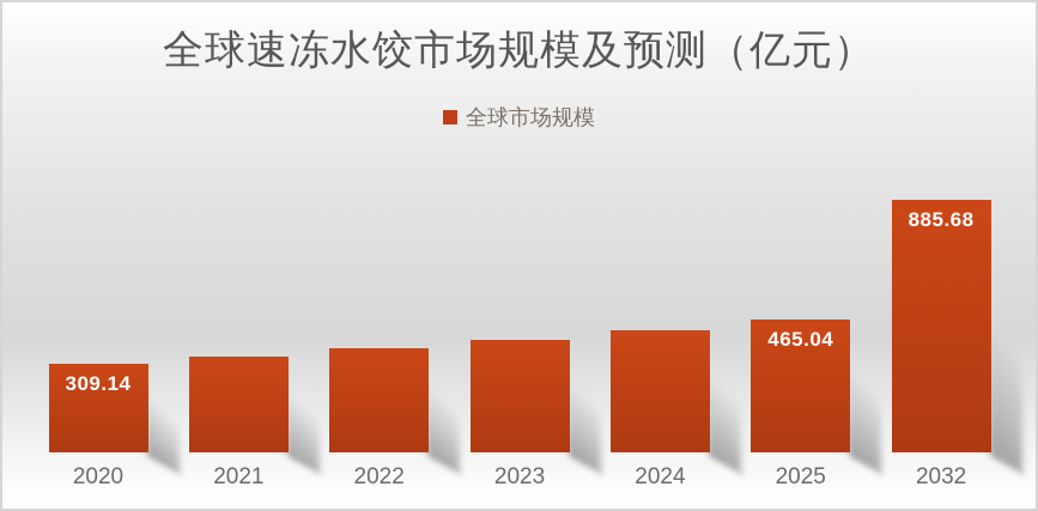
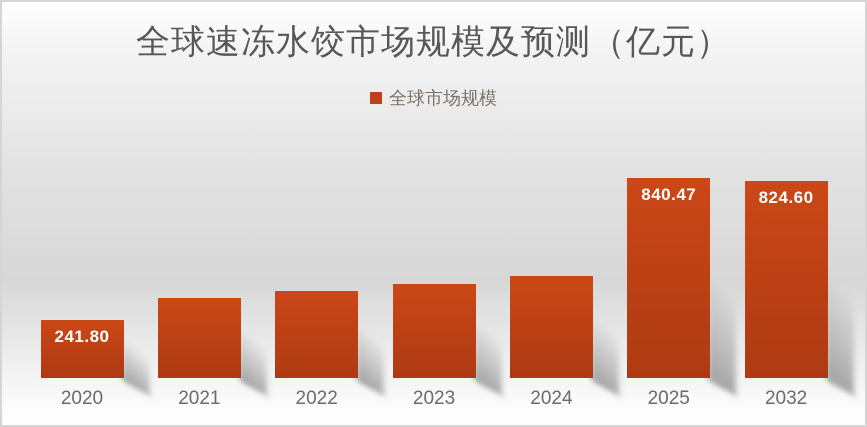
2020: 309.14 -> 241.80
2025: 465.04 -> 840.47
2032: 885.68 -> 824.60
